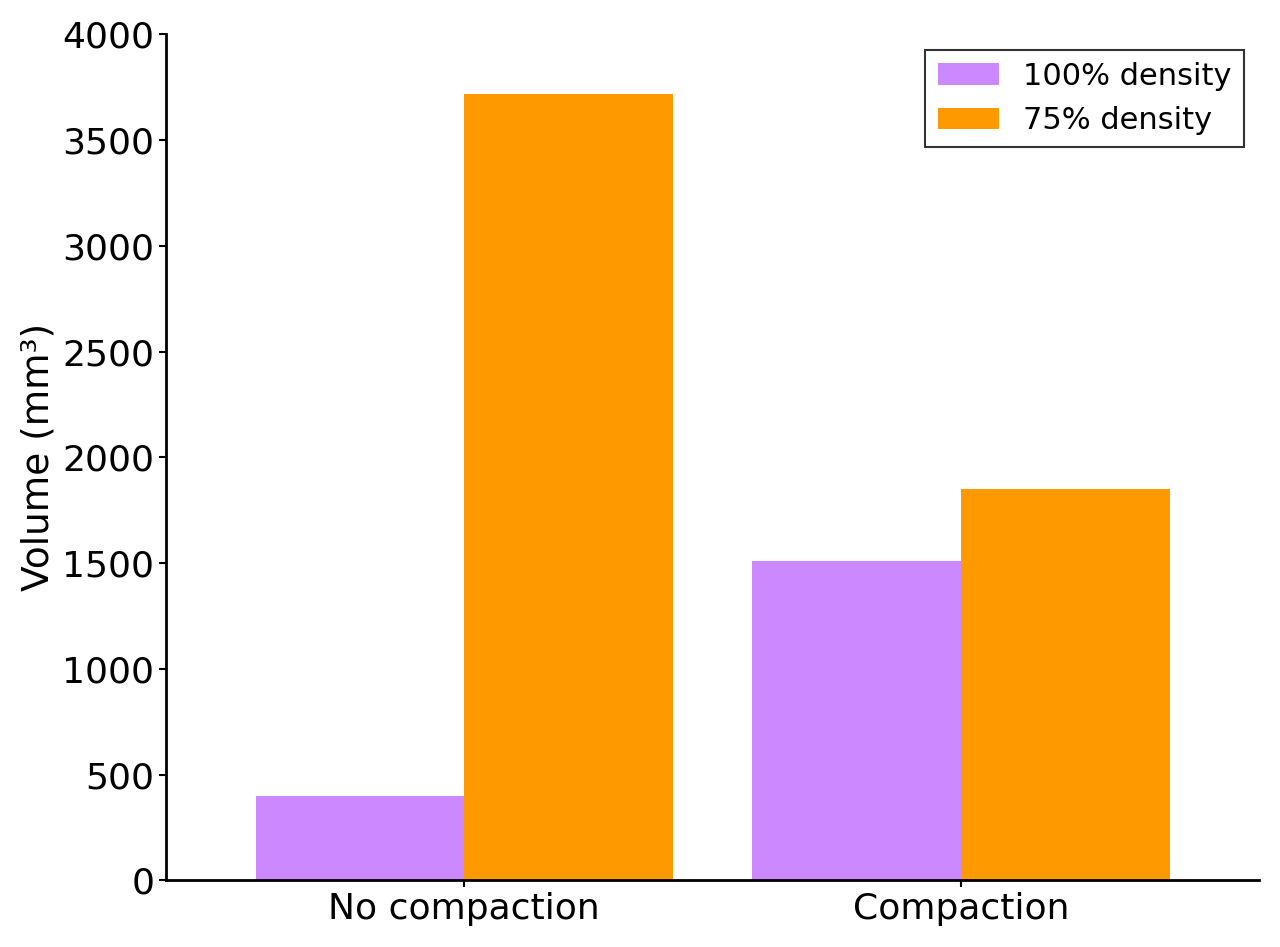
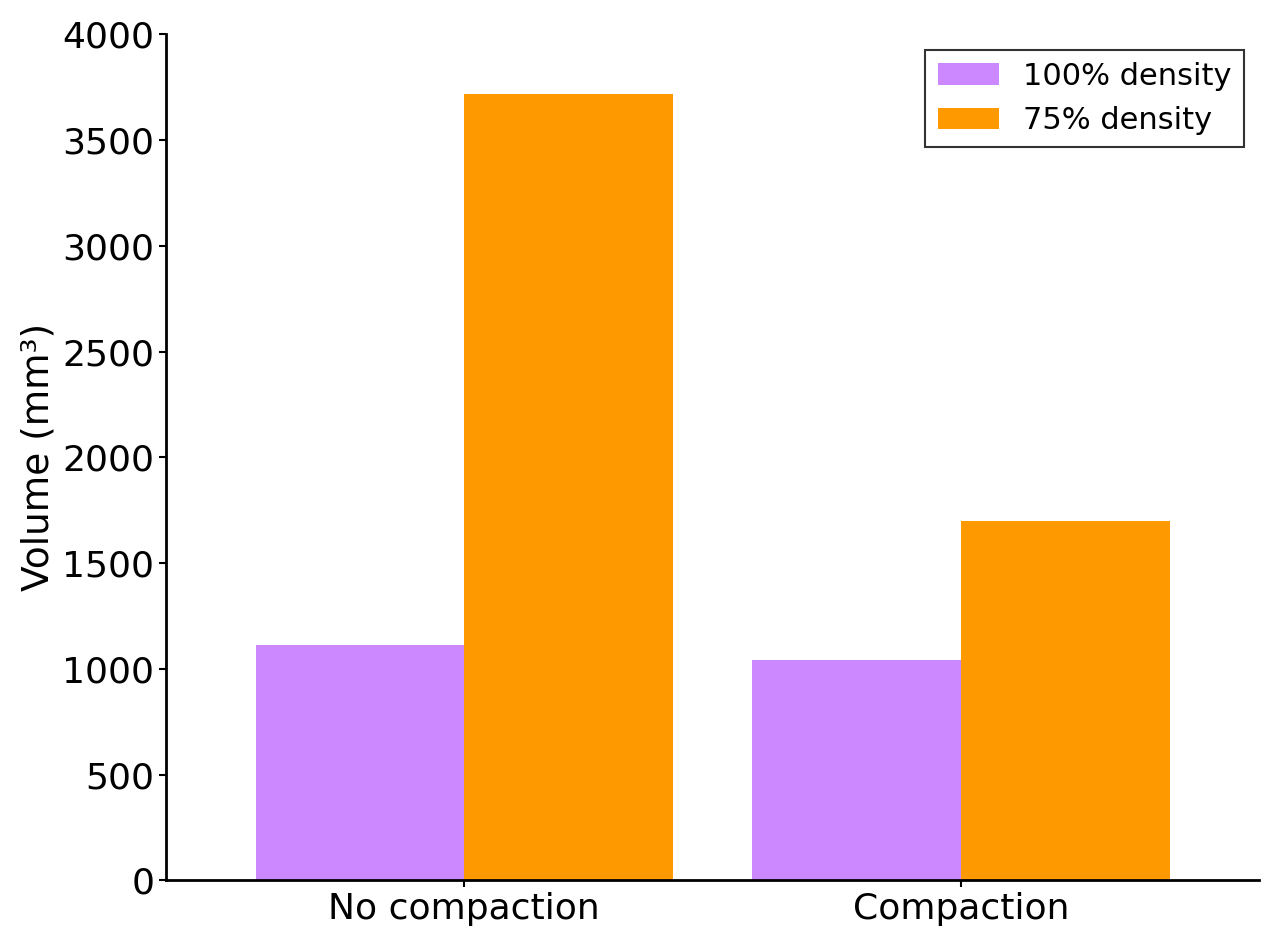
100% density/No compaction: 400 -> 1115
100% density/Compaction: 1510 -> 1040
75% density/Compaction: 1850 -> 1700
